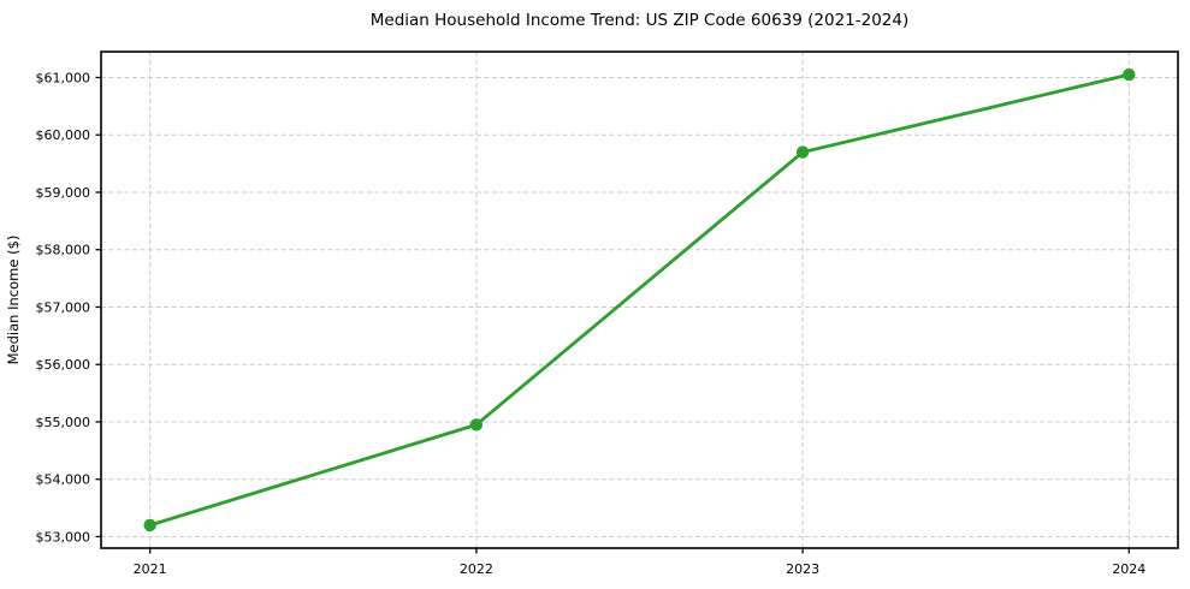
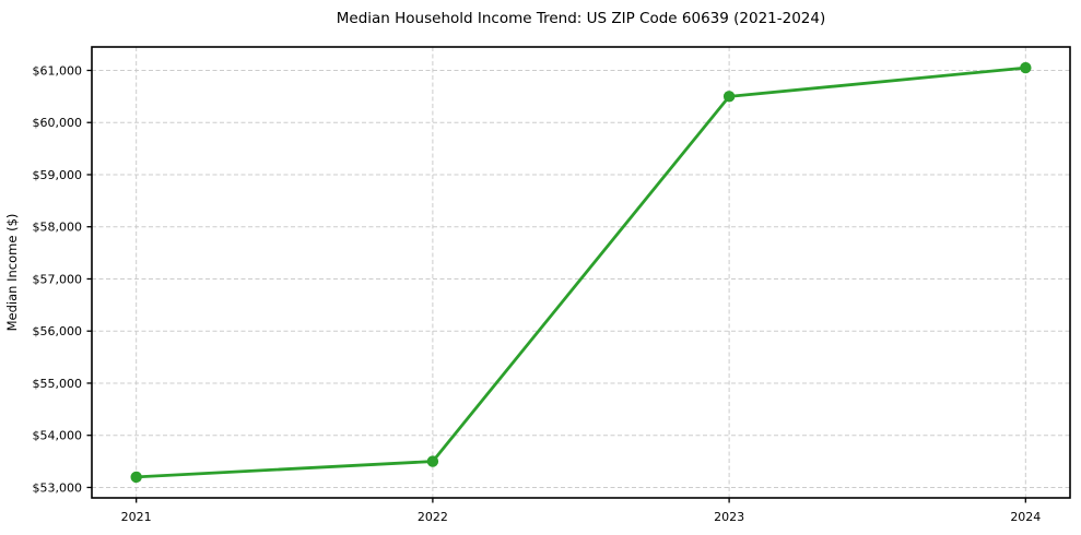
2022: $55000 -> $53500
2023: $59700 -> $60500
